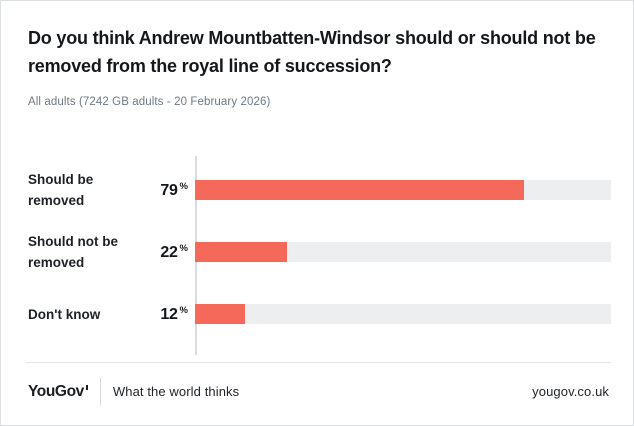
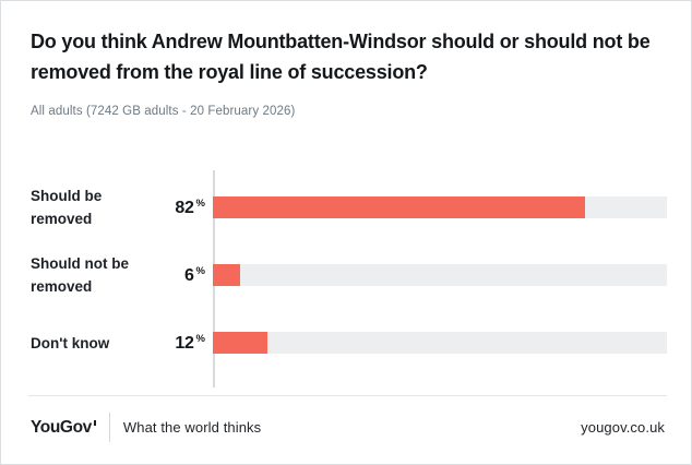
Should be removed: 79 -> 82
Should not be removed: 22 -> 6
